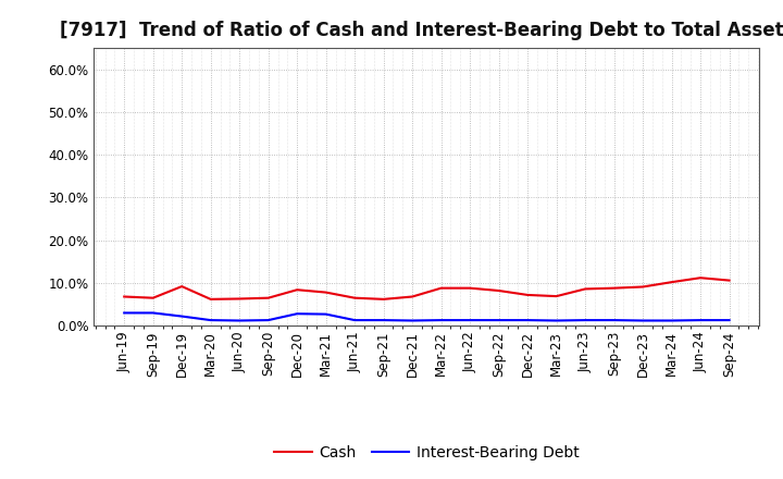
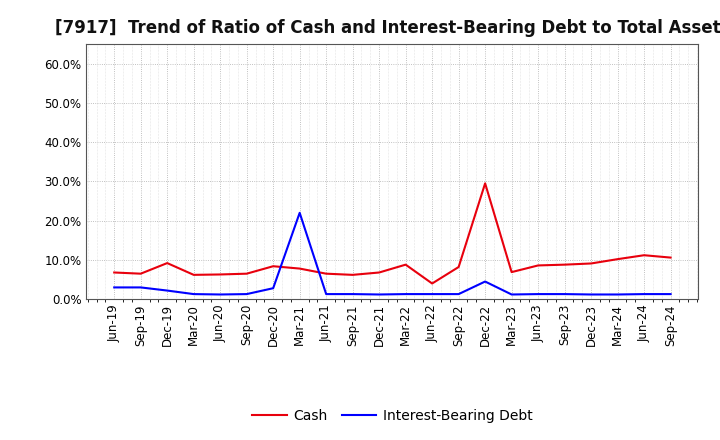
Interest-Bearing Debt/Mar-21: 2.7% -> 22.0%
Cash/Jun-22: 8.8% -> 4.0%
Cash/Dec-22: 7.2% -> 29.5%
Interest-Bearing Debt/Dec-22: 1.3% -> 4.5%
